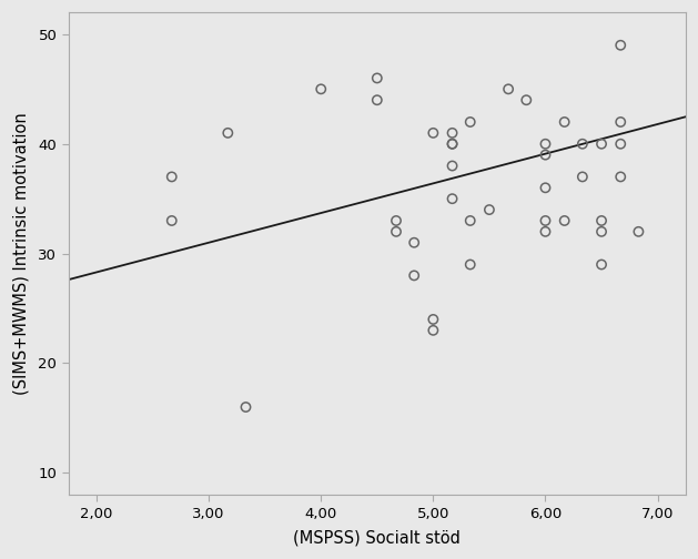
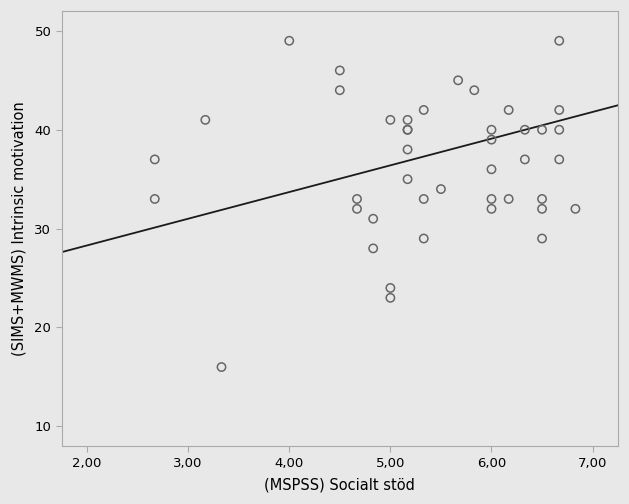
4,00: 45 -> 49
